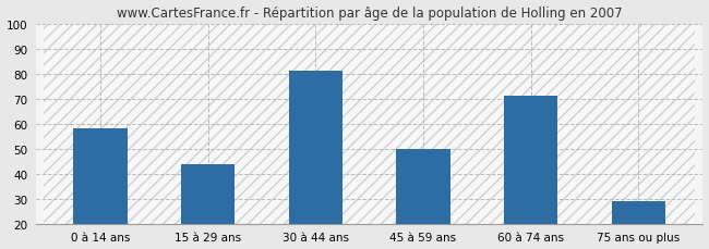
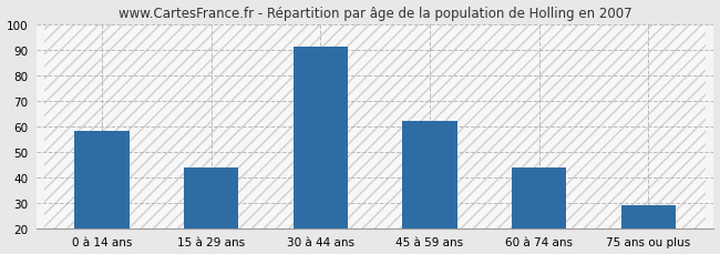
30 à 44 ans: 81 -> 91
45 à 59 ans: 50 -> 62
60 à 74 ans: 71 -> 44
